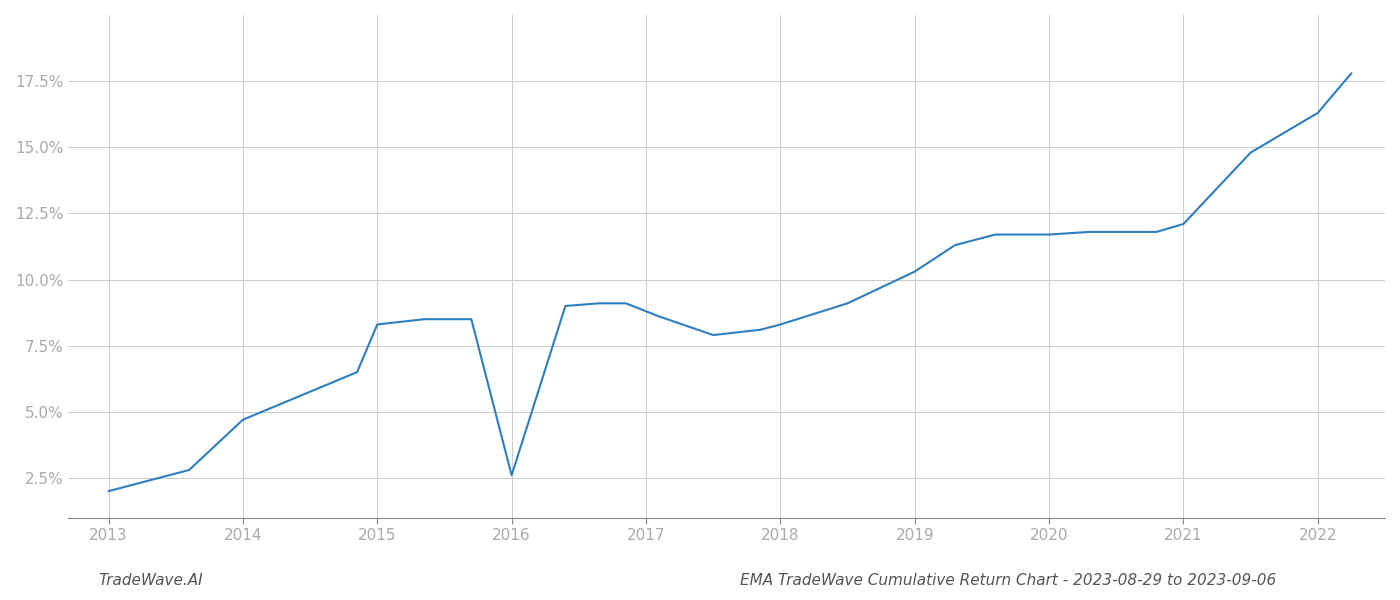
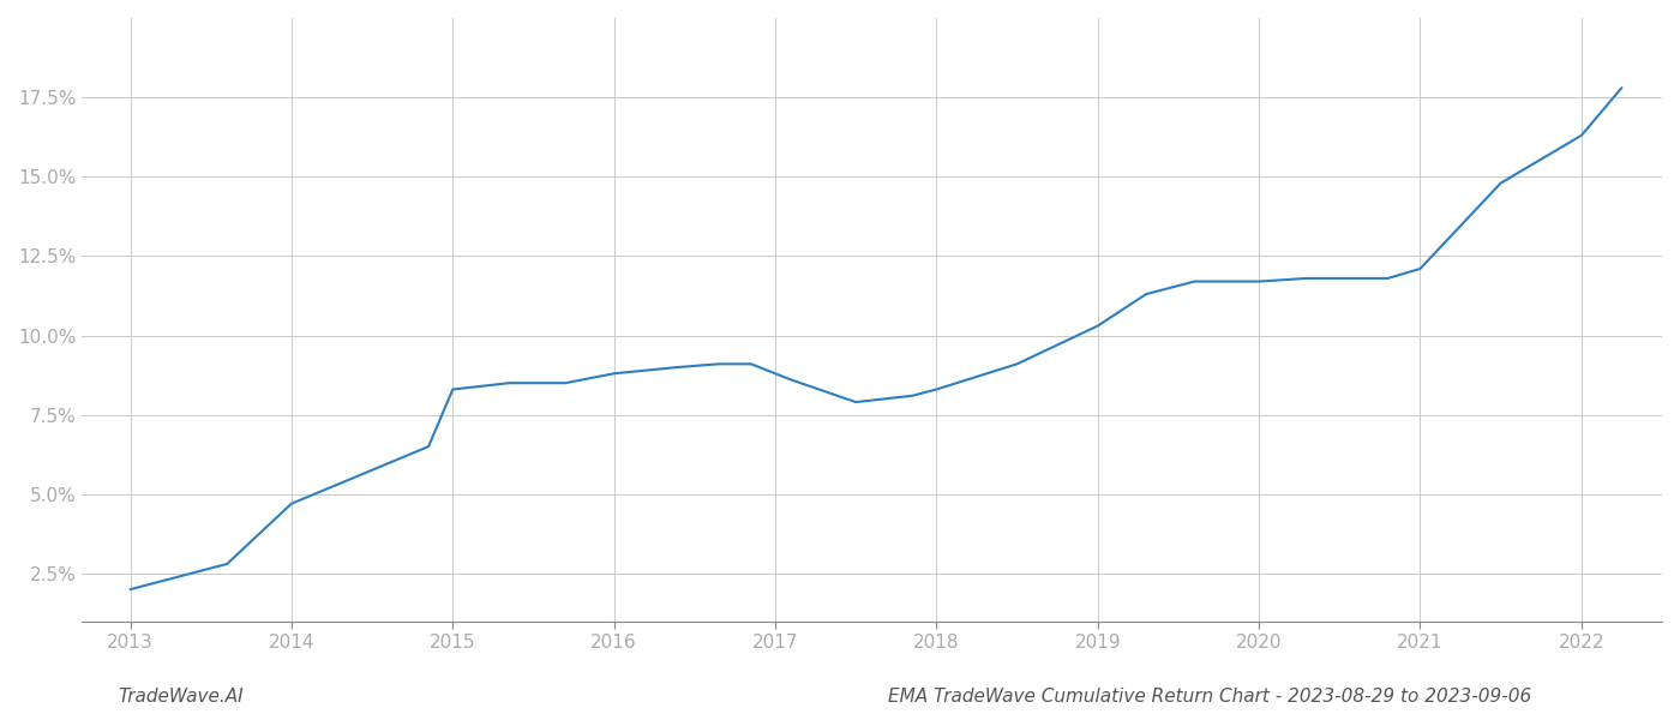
2016: 2.6% -> 8.8%
